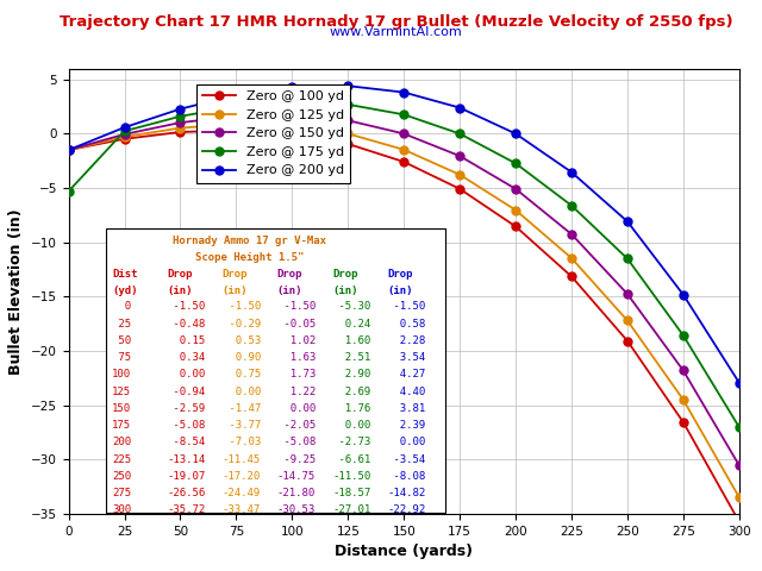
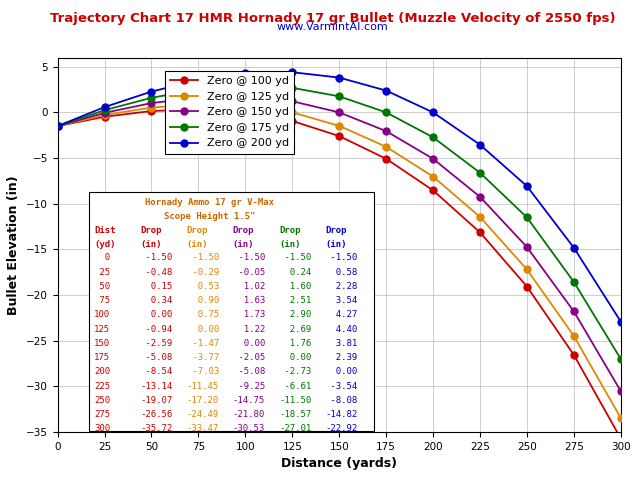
Zero @ 175 yd/0: -5.30 -> -1.50
